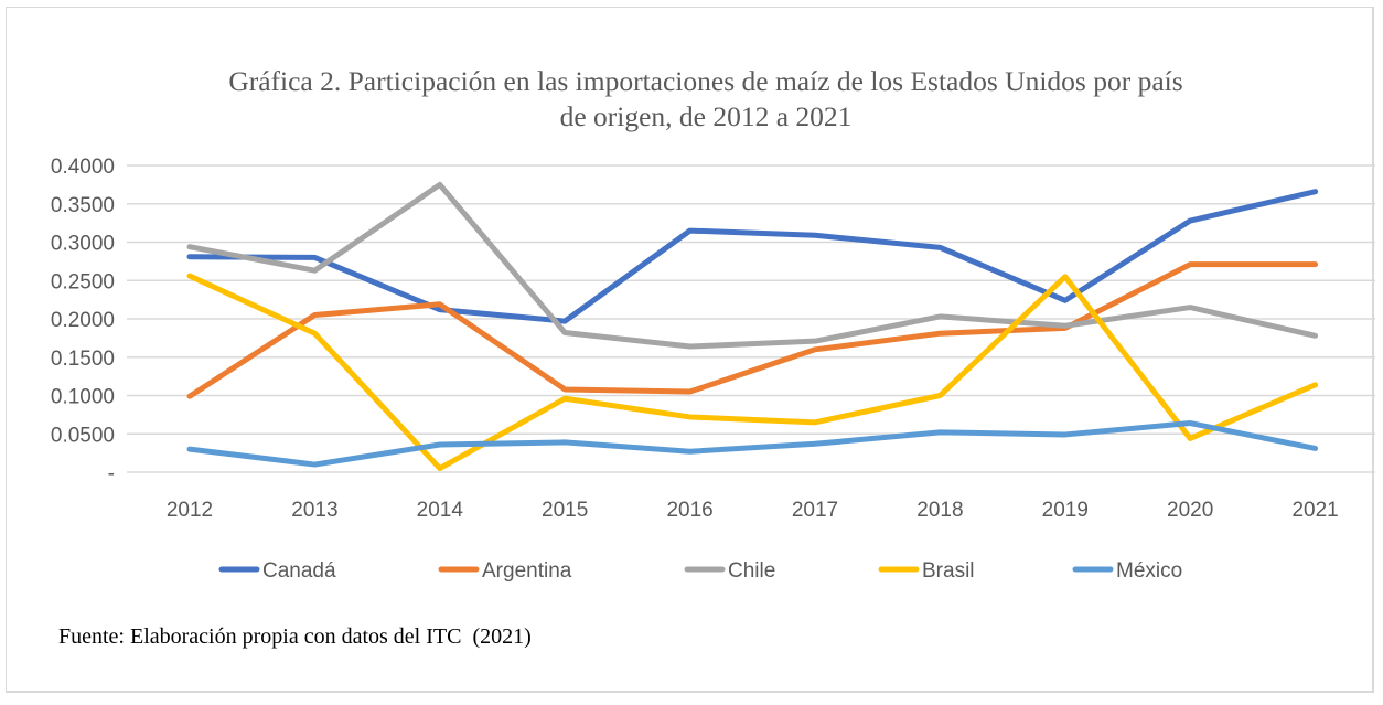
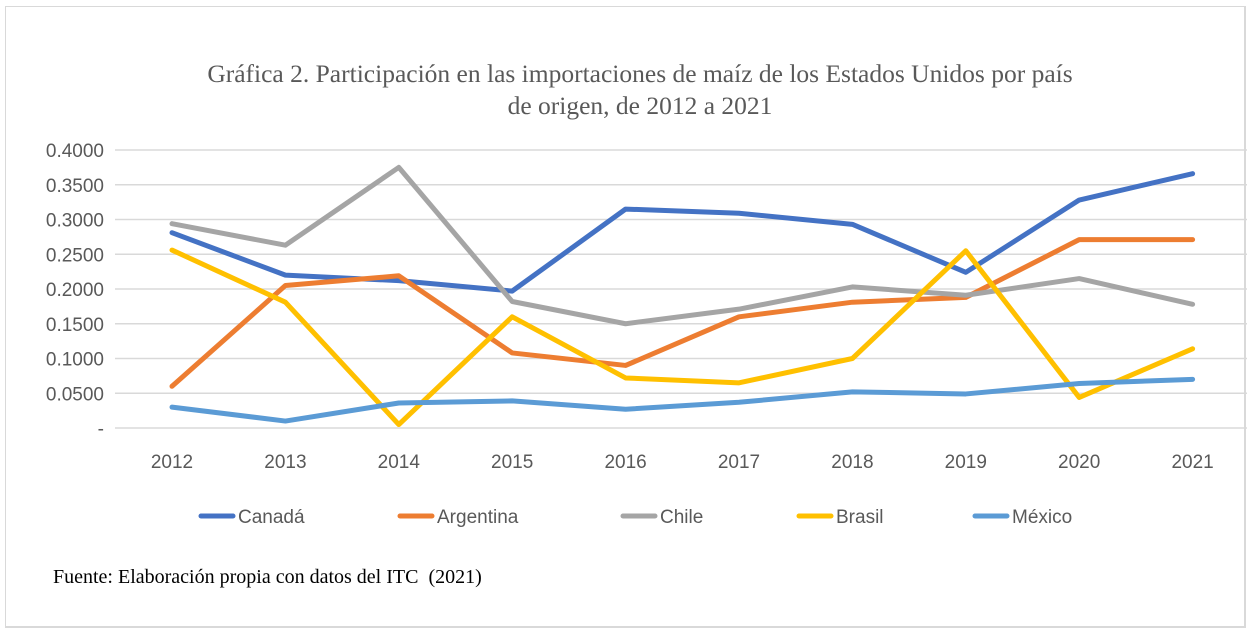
Argentina/2012: 0.10 -> 0.06
Canadá/2013: 0.28 -> 0.22
Brasil/2015: 0.10 -> 0.16
Argentina/2016: 0.10 -> 0.09
Chile/2016: 0.16 -> 0.15
México/2021: 0.03 -> 0.07
